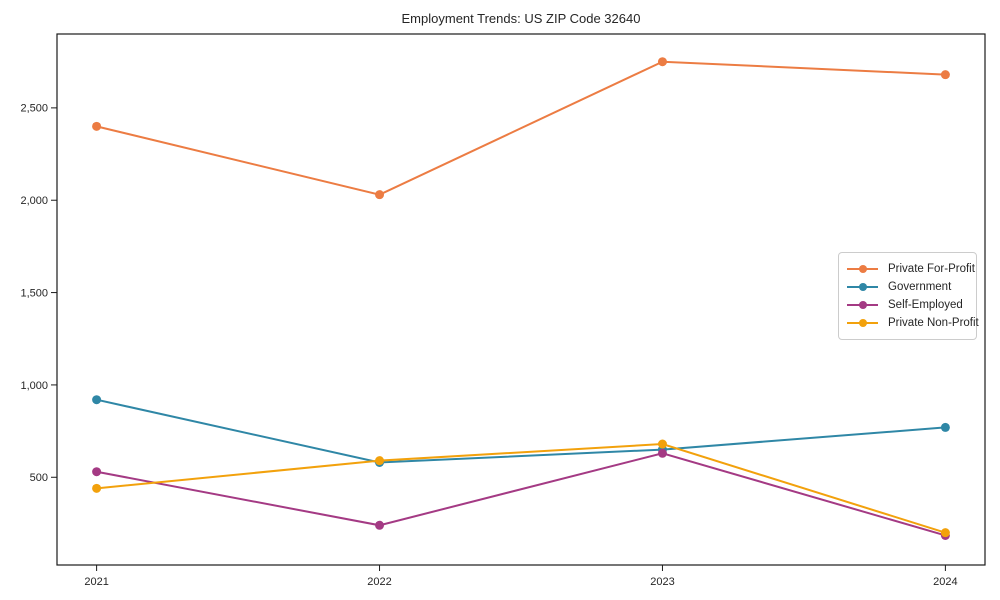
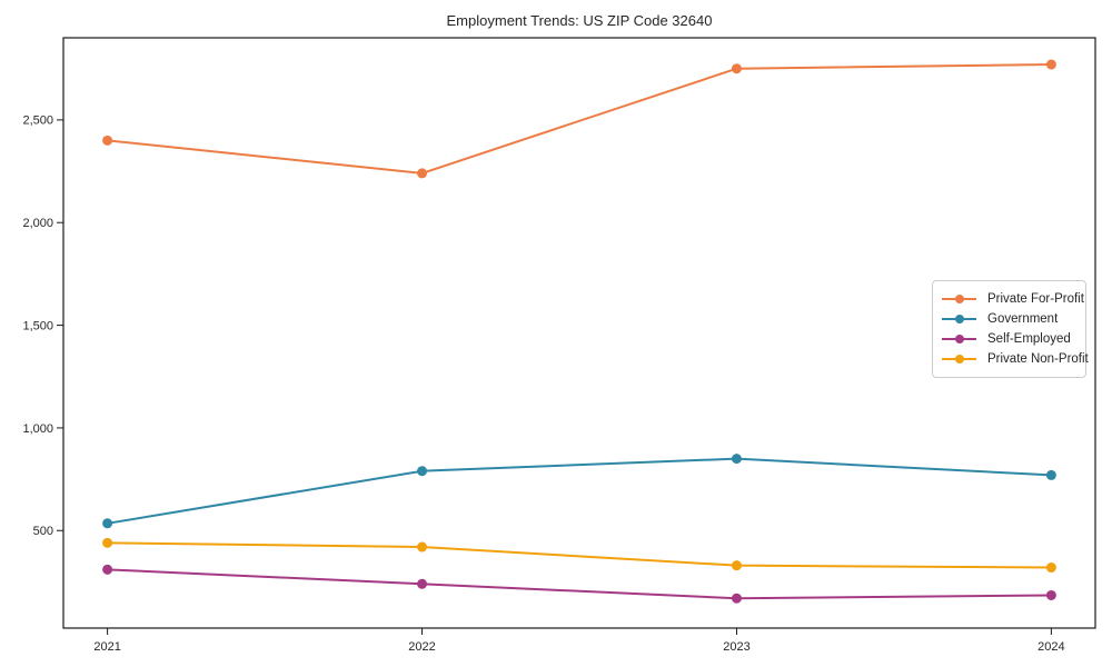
Government/2021: 920 -> 540
Self-Employed/2021: 530 -> 310
Private For-Profit/2022: 2030 -> 2240
Government/2022: 580 -> 790
Private Non-Profit/2022: 590 -> 420
Government/2023: 650 -> 850
Self-Employed/2023: 630 -> 170
Private Non-Profit/2023: 680 -> 330
Private For-Profit/2024: 2680 -> 2770
Private Non-Profit/2024: 200 -> 320
